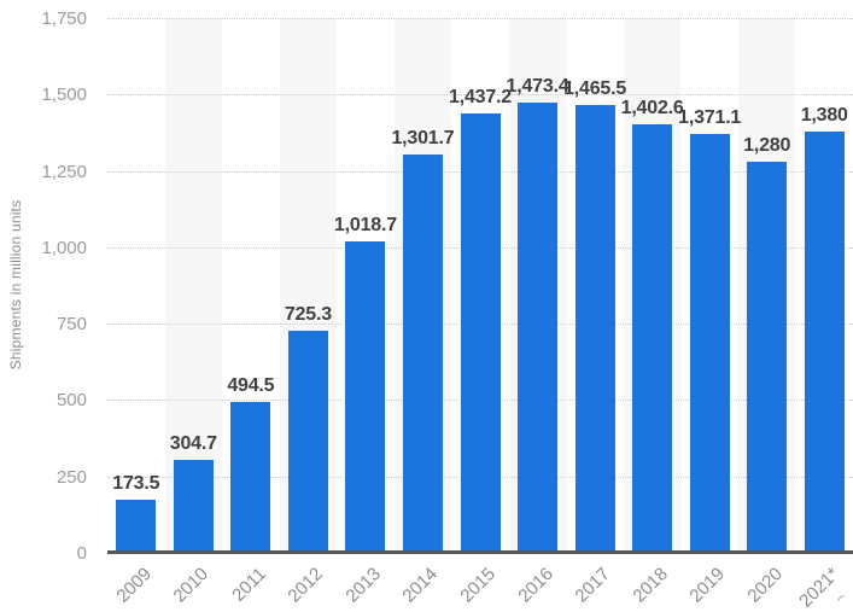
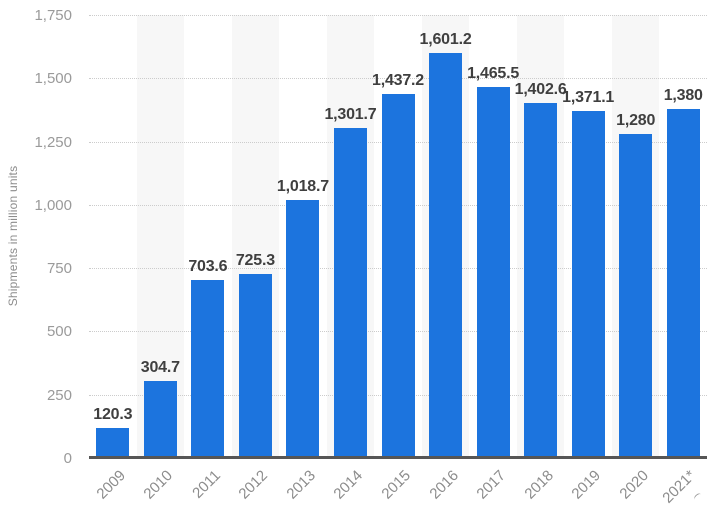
2009: 173.5 -> 120.3
2011: 494.5 -> 703.6
2016: 1,473.4 -> 1,601.2
